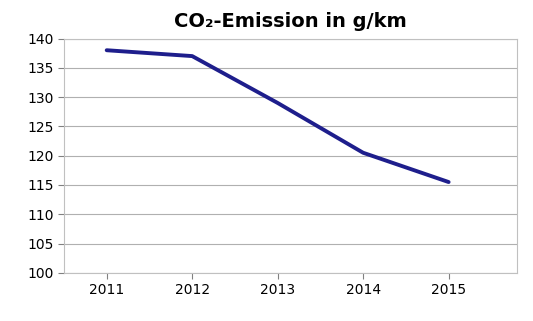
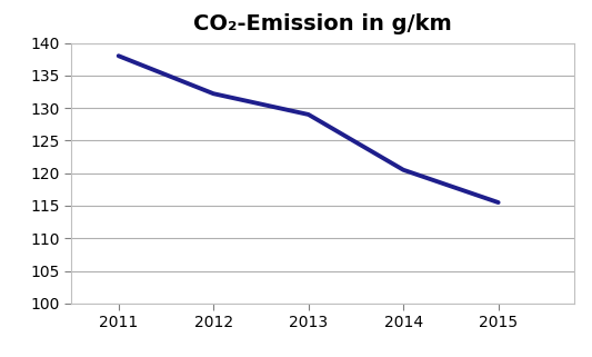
2012: 137.0 -> 132.2
